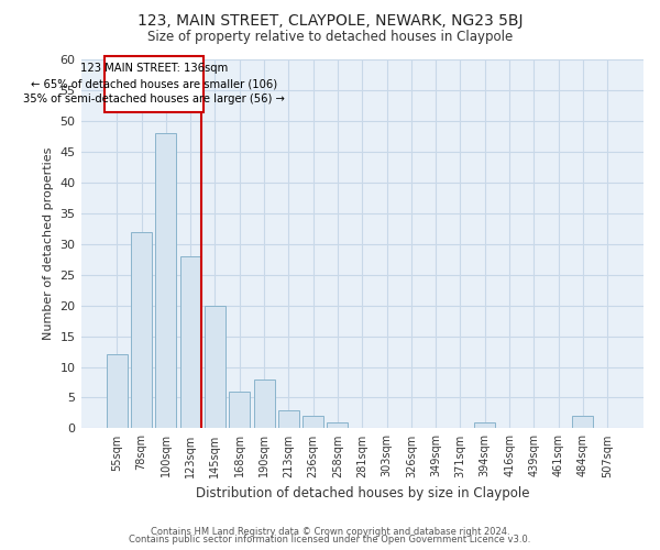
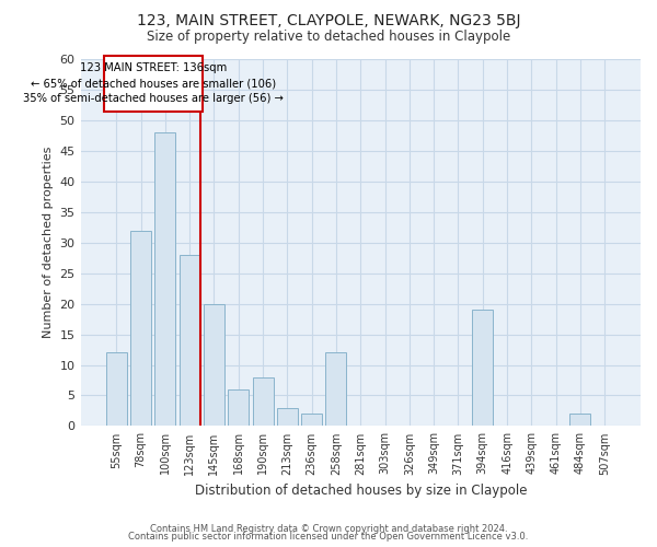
258sqm: 1 -> 12
394sqm: 1 -> 19
